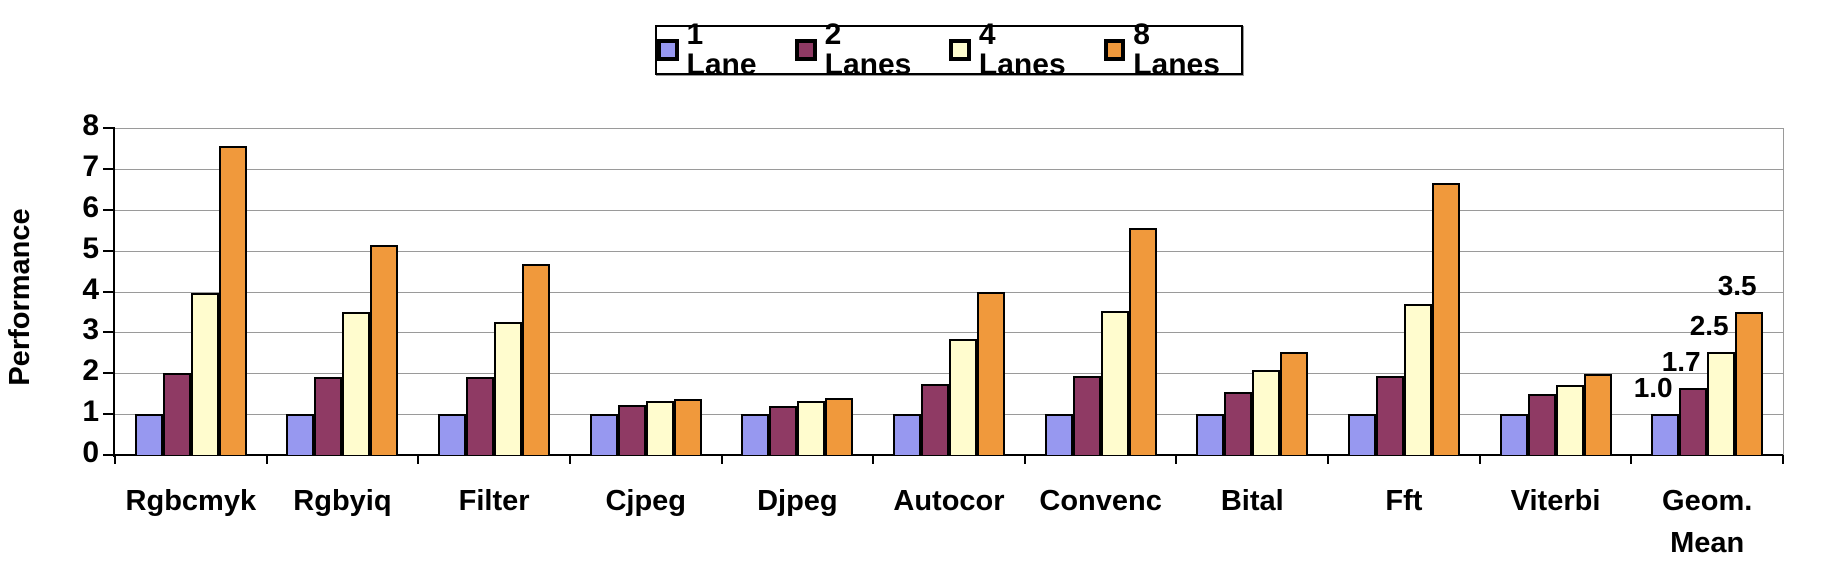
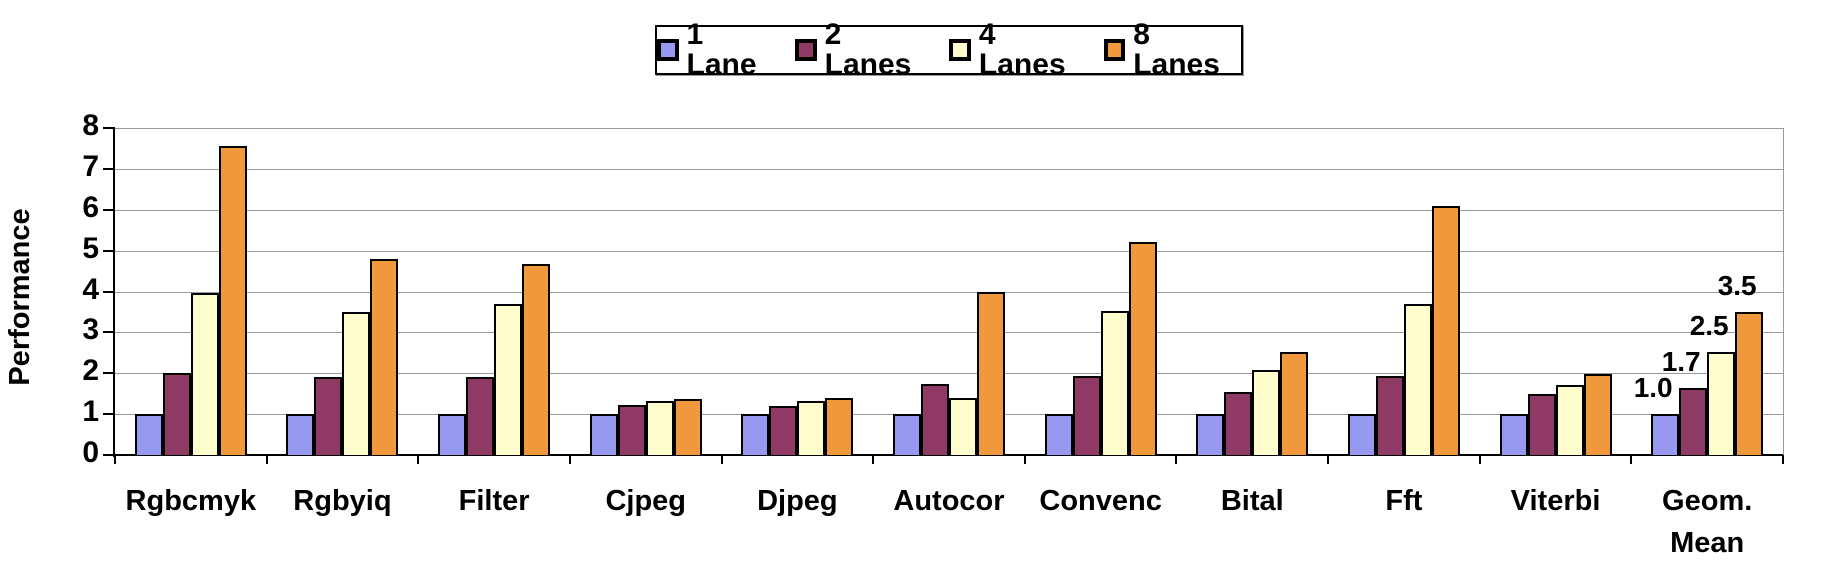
8 Lanes/Rgbyiq: 5.2 -> 4.8
4 Lanes/Filter: 3.2 -> 3.7
4 Lanes/Autocor: 2.9 -> 1.4
8 Lanes/Convenc: 5.5 -> 5.2
8 Lanes/Fft: 6.7 -> 6.1
